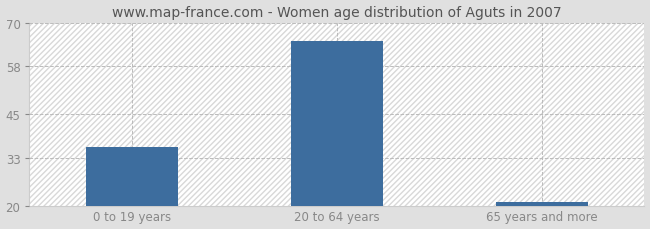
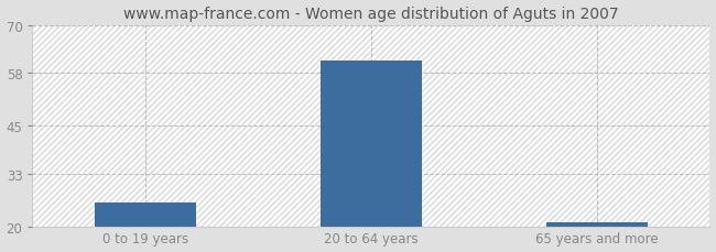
0 to 19 years: 36 -> 26
20 to 64 years: 65 -> 61
